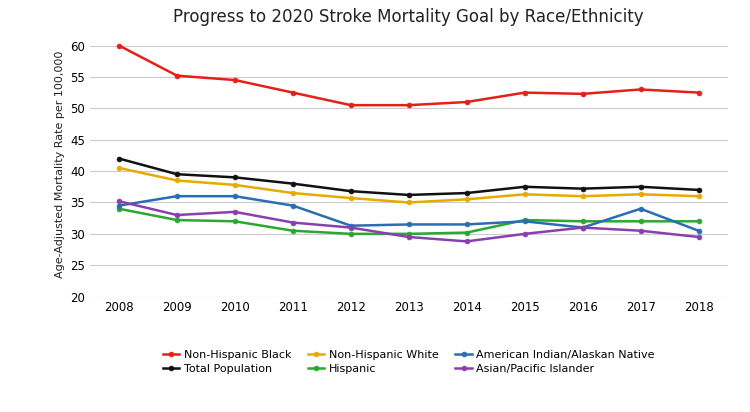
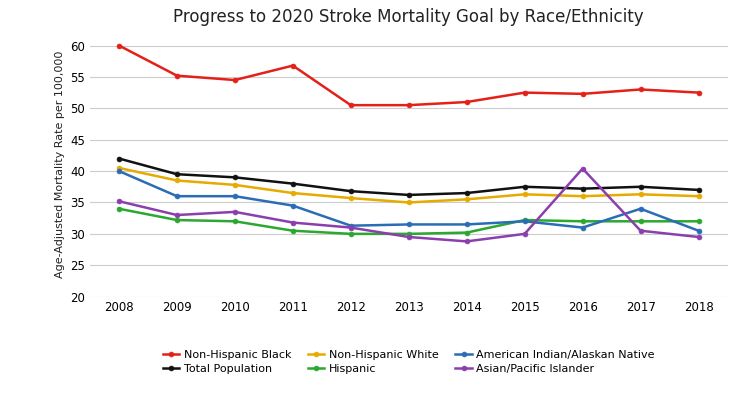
American Indian/Alaskan Native/2008: 34.5 -> 40.0
Non-Hispanic Black/2011: 52.5 -> 56.8
Asian/Pacific Islander/2016: 31.0 -> 40.4
